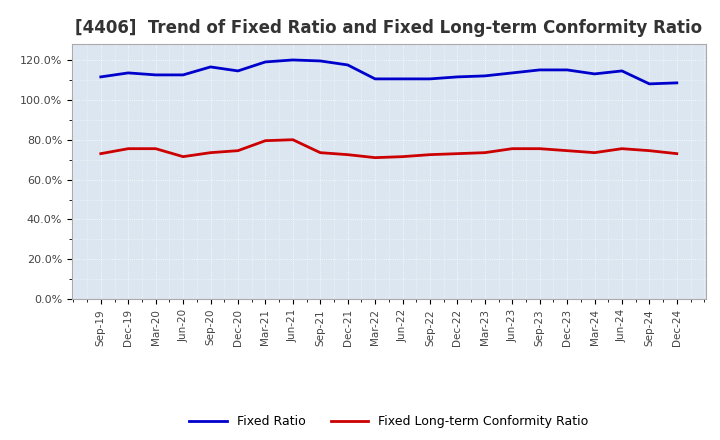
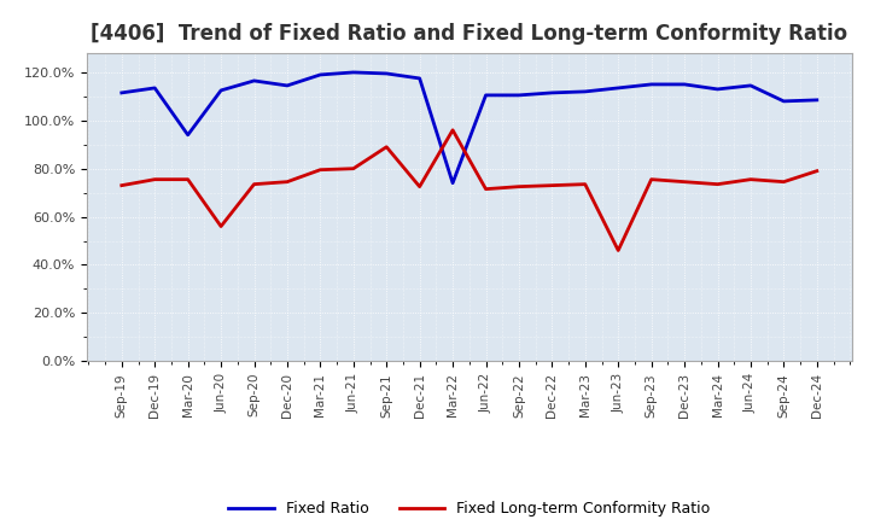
Fixed Ratio/Mar-20: 112% -> 94%
Fixed Long-term Conformity Ratio/Jun-20: 72% -> 56%
Fixed Long-term Conformity Ratio/Sep-21: 74% -> 89%
Fixed Ratio/Mar-22: 110% -> 74%
Fixed Long-term Conformity Ratio/Mar-22: 71% -> 96%
Fixed Long-term Conformity Ratio/Jun-23: 76% -> 46%
Fixed Long-term Conformity Ratio/Dec-24: 73% -> 79%
